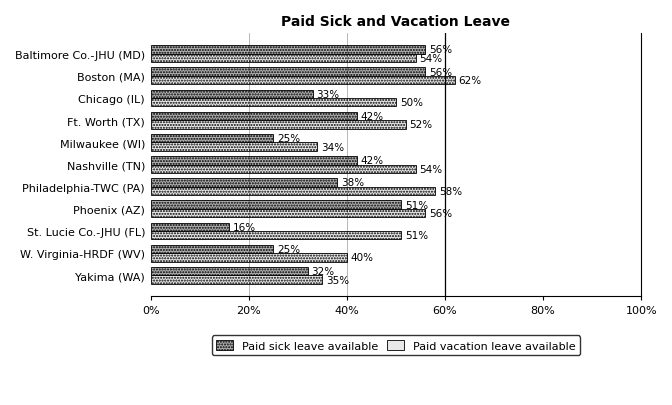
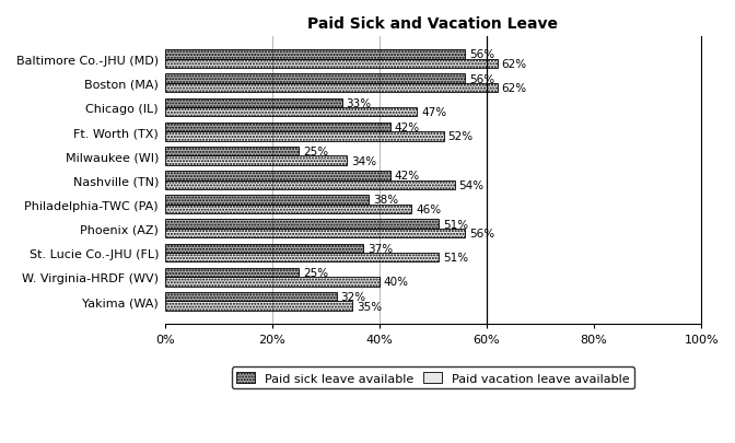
Paid vacation leave available/Baltimore Co.-JHU (MD): 54% -> 62%
Paid vacation leave available/Chicago (IL): 50% -> 47%
Paid vacation leave available/Philadelphia-TWC (PA): 58% -> 46%
Paid sick leave available/St. Lucie Co.-JHU (FL): 16% -> 37%
